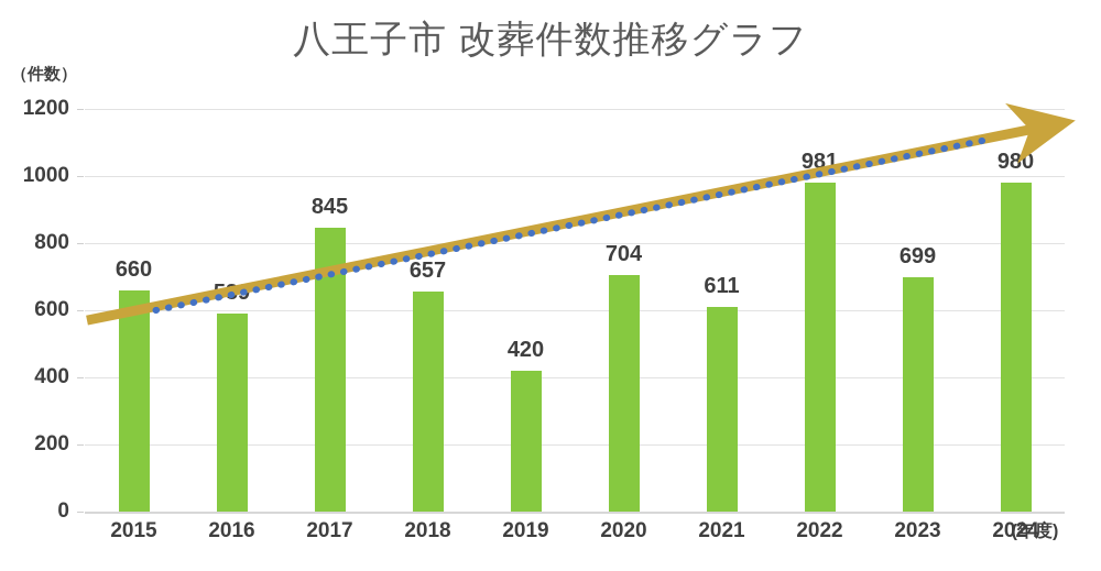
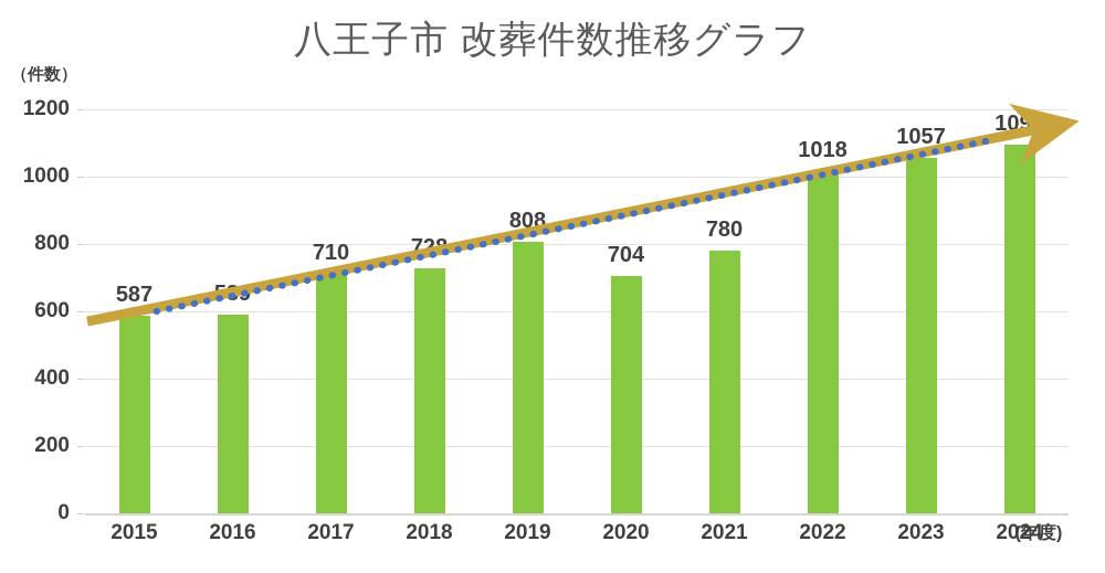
2015: 660 -> 587
2017: 845 -> 710
2018: 657 -> 728
2019: 420 -> 808
2021: 611 -> 780
2022: 981 -> 1018
2023: 699 -> 1057
2024: 980 -> 1096
